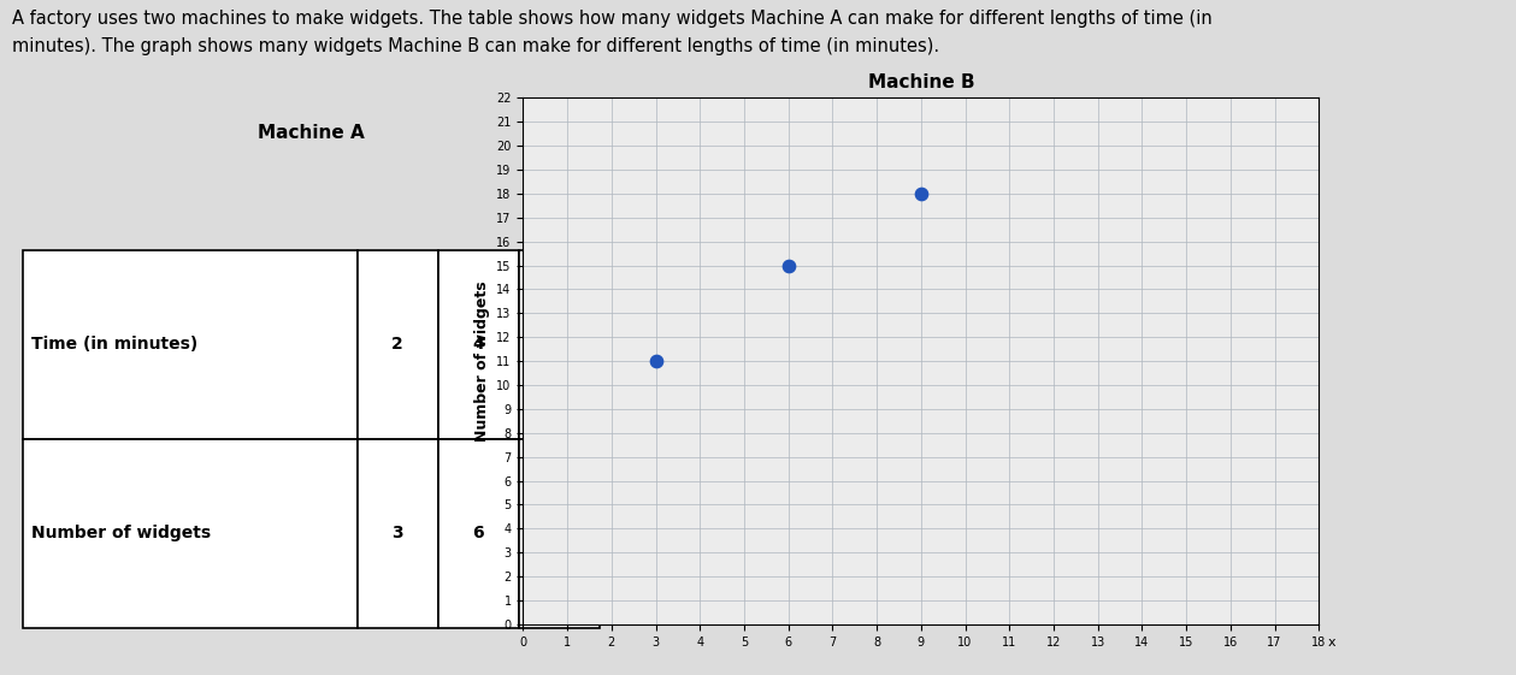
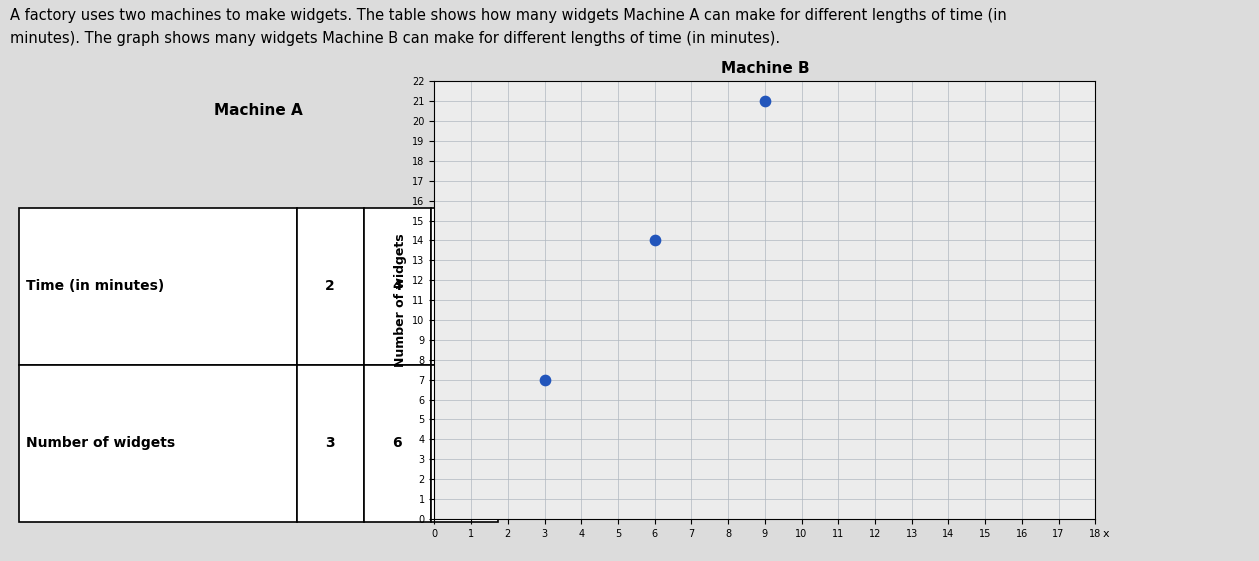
3: 11 -> 7
6: 15 -> 14
9: 18 -> 21
